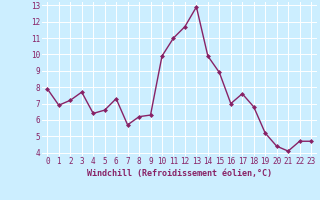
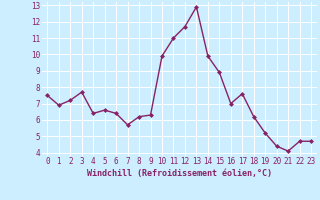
0: 7.9 -> 7.5
6: 7.3 -> 6.4
18: 6.8 -> 6.2
